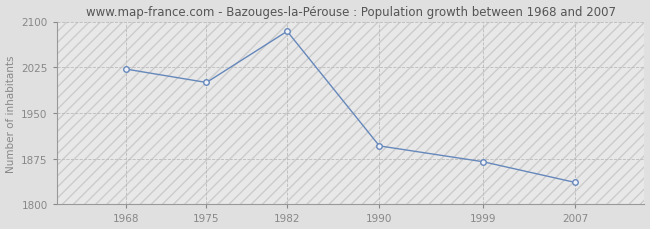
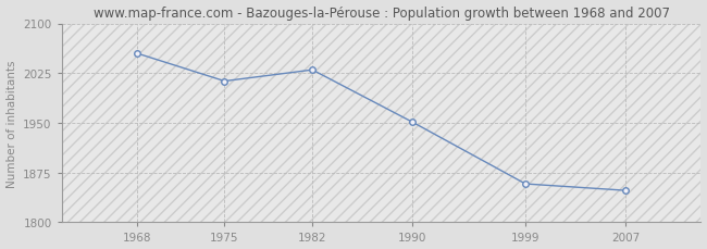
1968: 2022 -> 2055
1975: 2000 -> 2013
1982: 2084 -> 2030
1990: 1896 -> 1951
1999: 1870 -> 1858
2007: 1836 -> 1848
